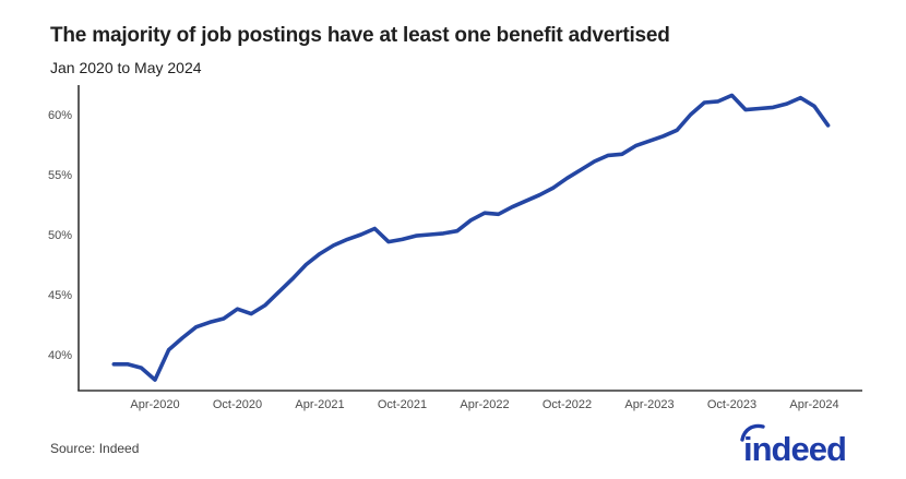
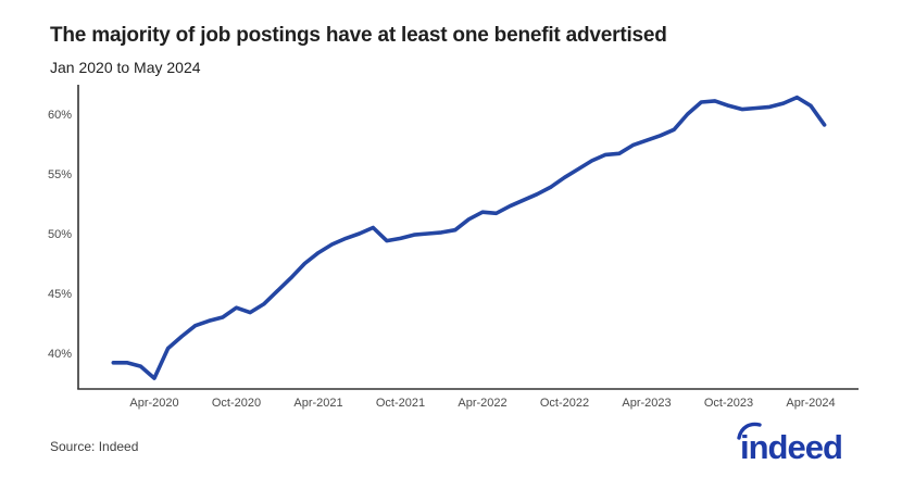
Oct-2023: 61.6% -> 60.7%
